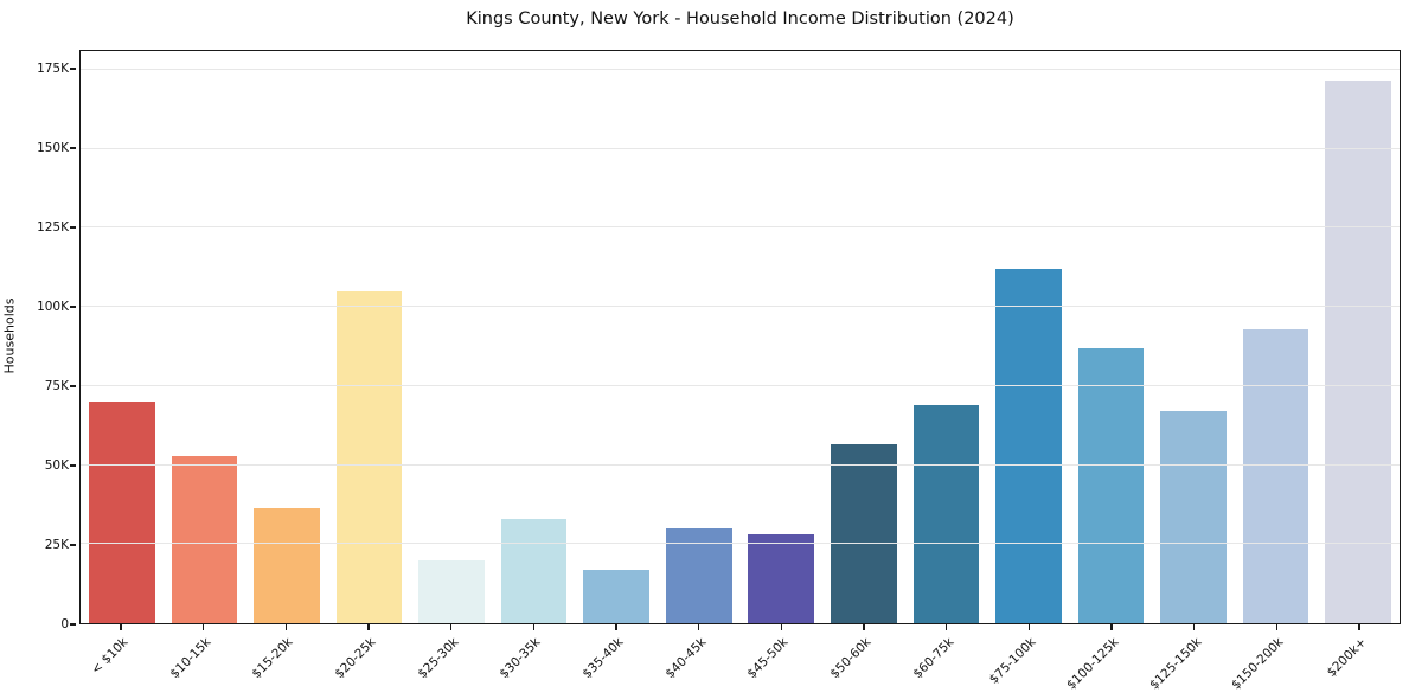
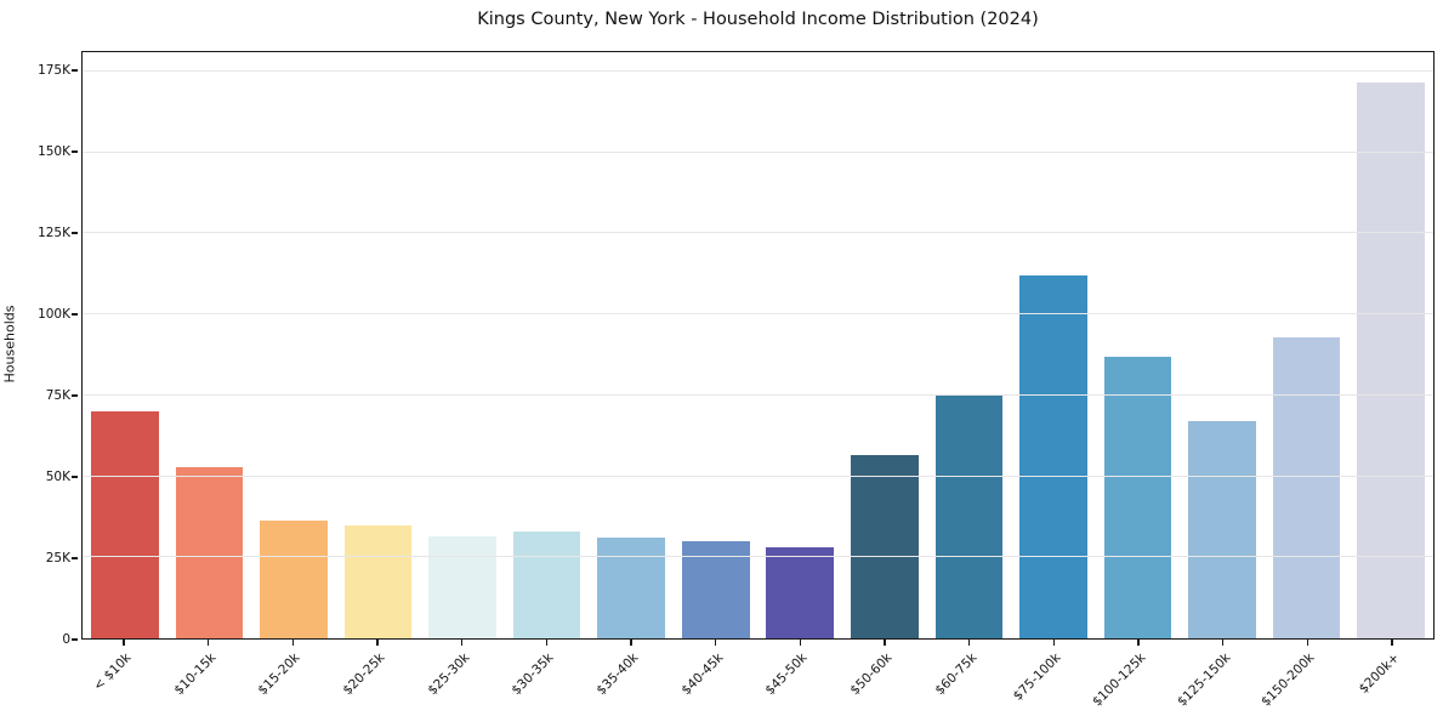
$20-25k: 105K -> 35K
$25-30k: 20K -> 32K
$35-40k: 17K -> 31K
$60-75k: 69K -> 76K
